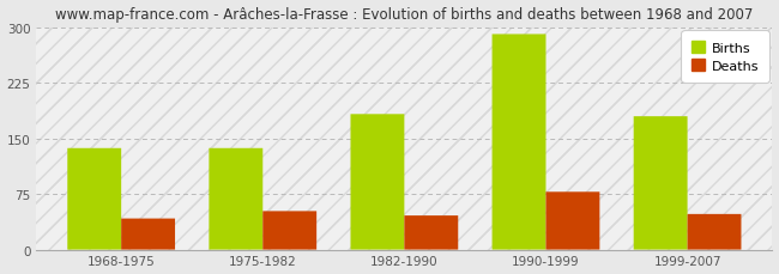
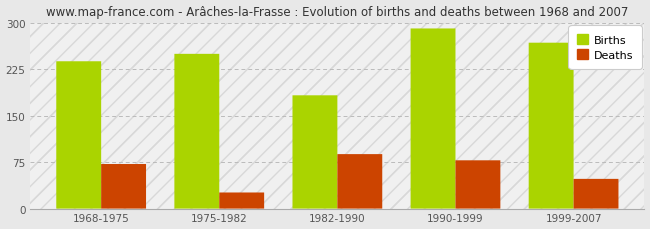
Births/1968-1975: 137 -> 238
Deaths/1968-1975: 42 -> 72
Births/1975-1982: 137 -> 250
Deaths/1975-1982: 52 -> 26
Deaths/1982-1990: 46 -> 88
Births/1999-2007: 180 -> 268
